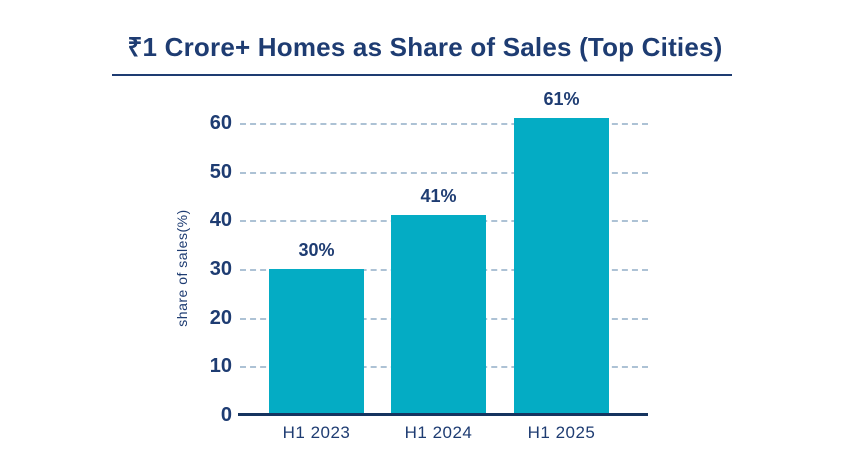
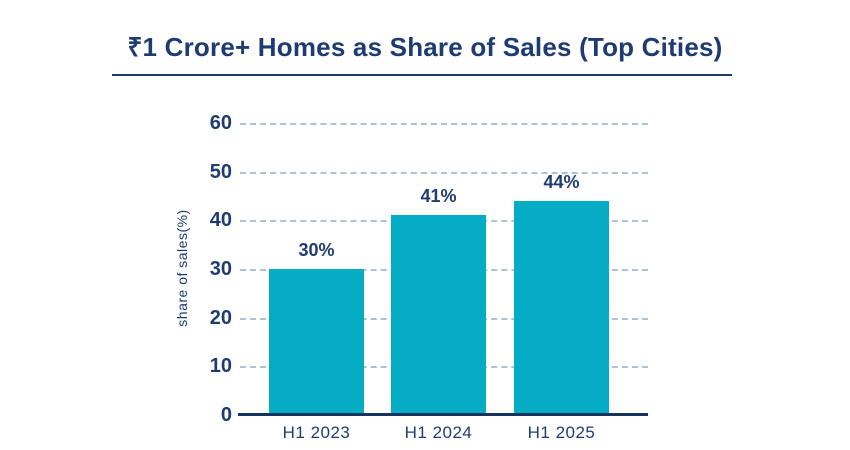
H1 2025: 61% -> 44%
